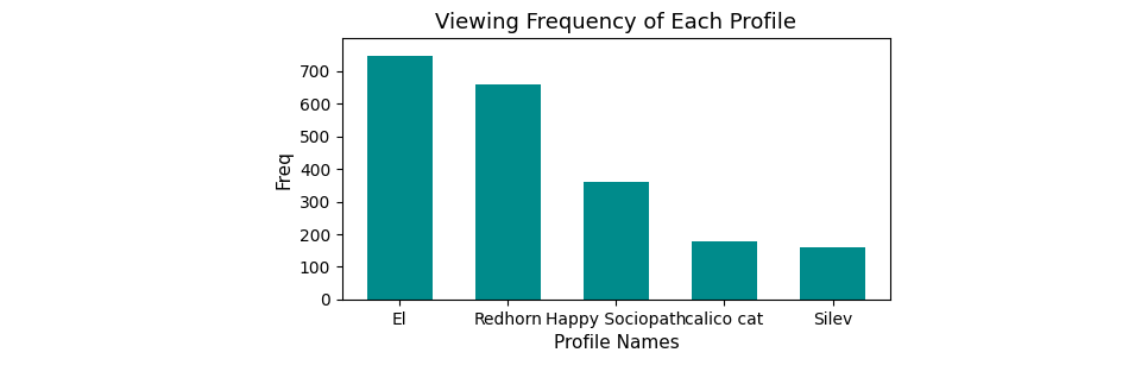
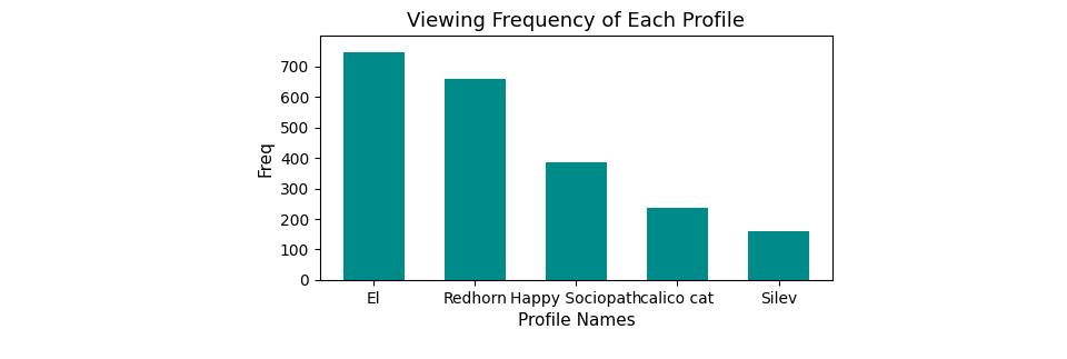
Happy Sociopath: 360 -> 385
calico cat: 180 -> 235
